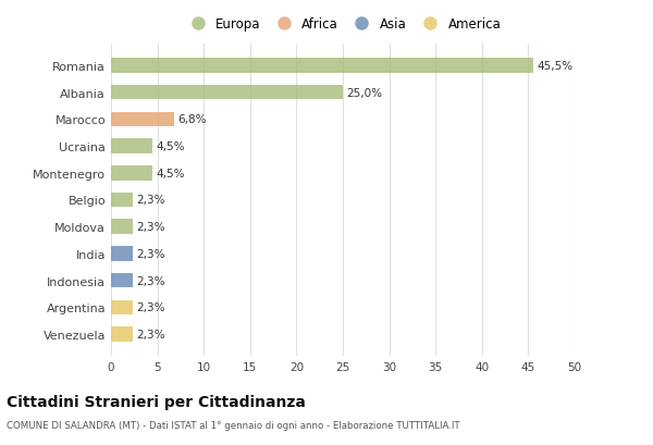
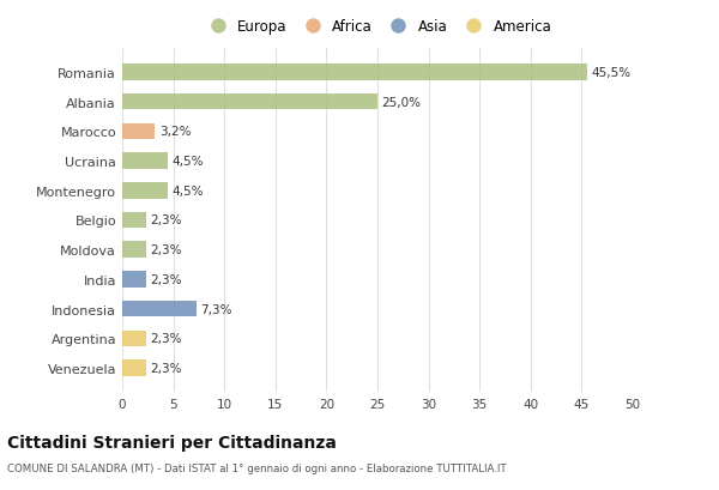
Marocco: 6,8% -> 3,2%
Indonesia: 2,3% -> 7,3%
